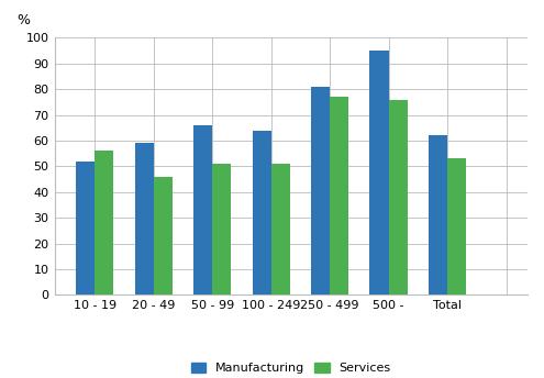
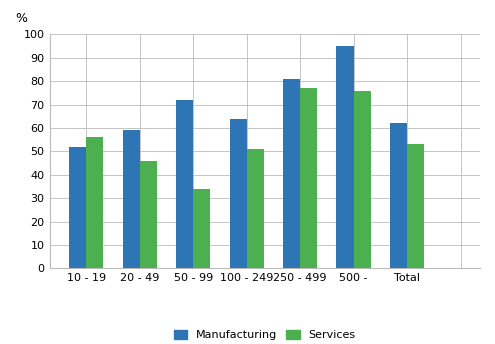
Manufacturing/50 - 99: 66 -> 72
Services/50 - 99: 51 -> 34
